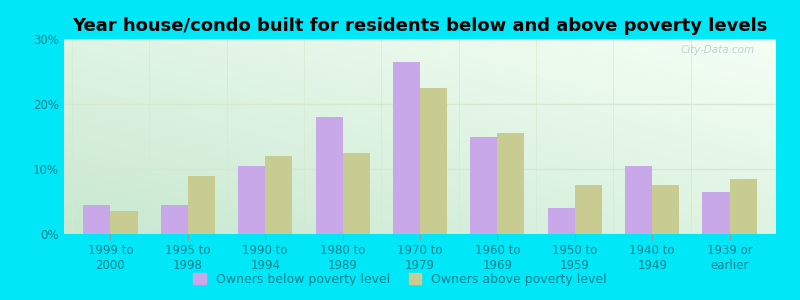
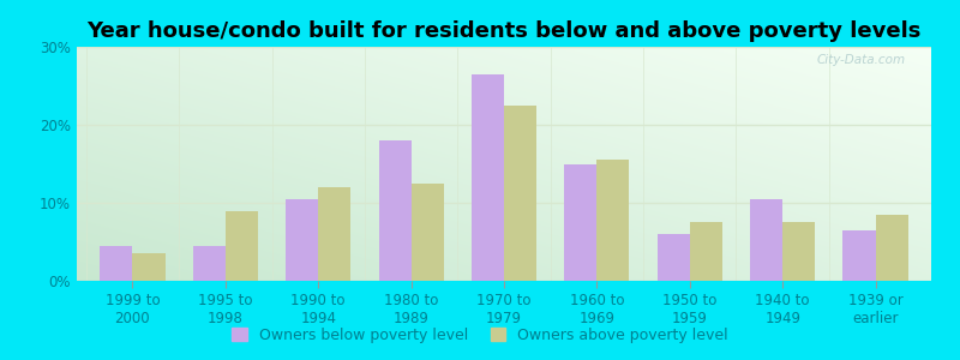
Owners below poverty level/1950 to 1959: 4.0% -> 6.0%
